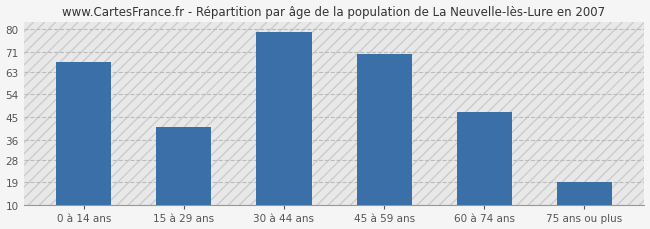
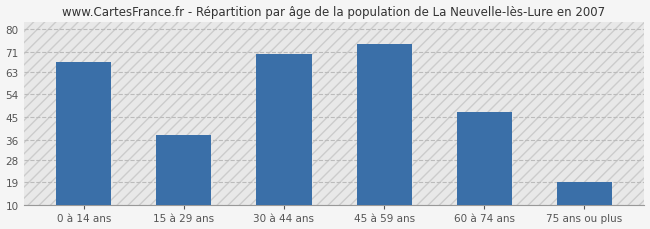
15 à 29 ans: 41 -> 38
30 à 44 ans: 79 -> 70
45 à 59 ans: 70 -> 74
